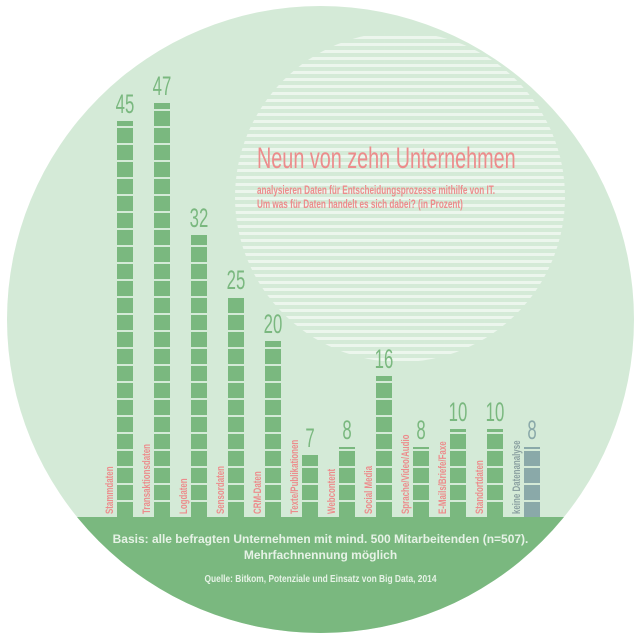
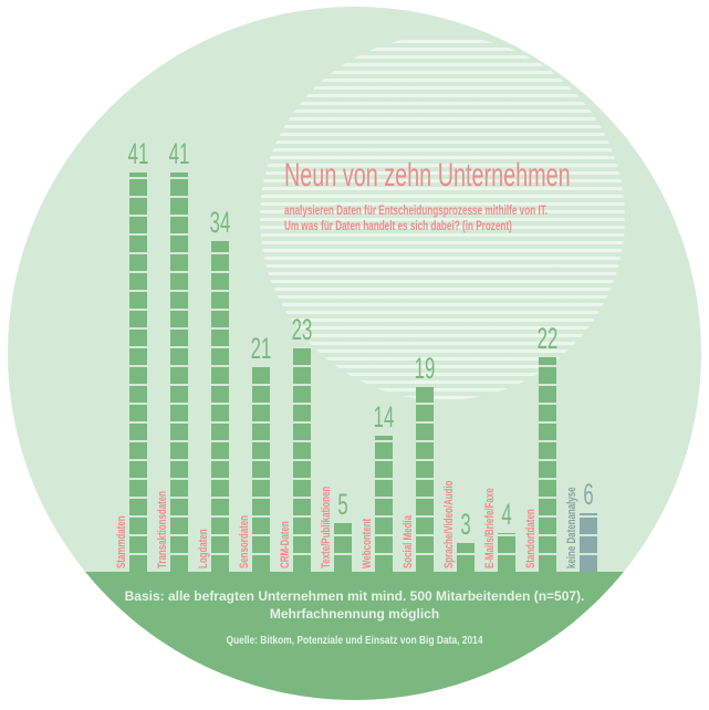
Stammdaten: 45 -> 41
Transaktionsdaten: 47 -> 41
Logdaten: 32 -> 34
Sensordaten: 25 -> 21
CRM-Daten: 20 -> 23
Texte/Publikationen: 7 -> 5
Webcontent: 8 -> 14
Social Media: 16 -> 19
Sprache/Video/Audio: 8 -> 3
E-Mails/Briefe/Faxe: 10 -> 4
Standortdaten: 10 -> 22
keine Datenanalyse: 8 -> 6
